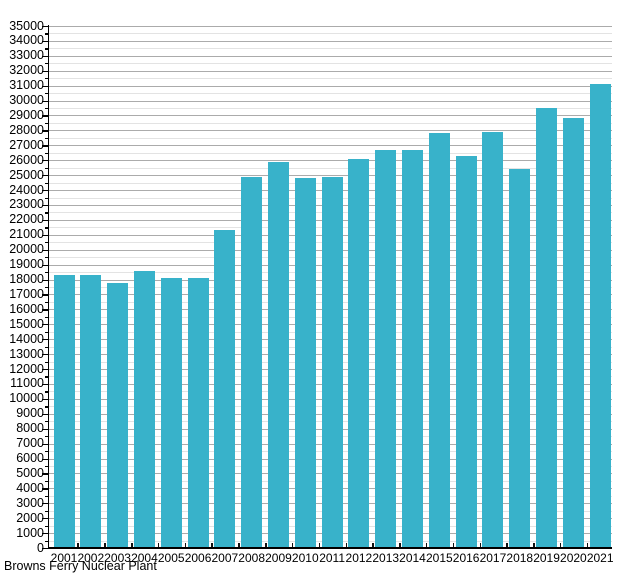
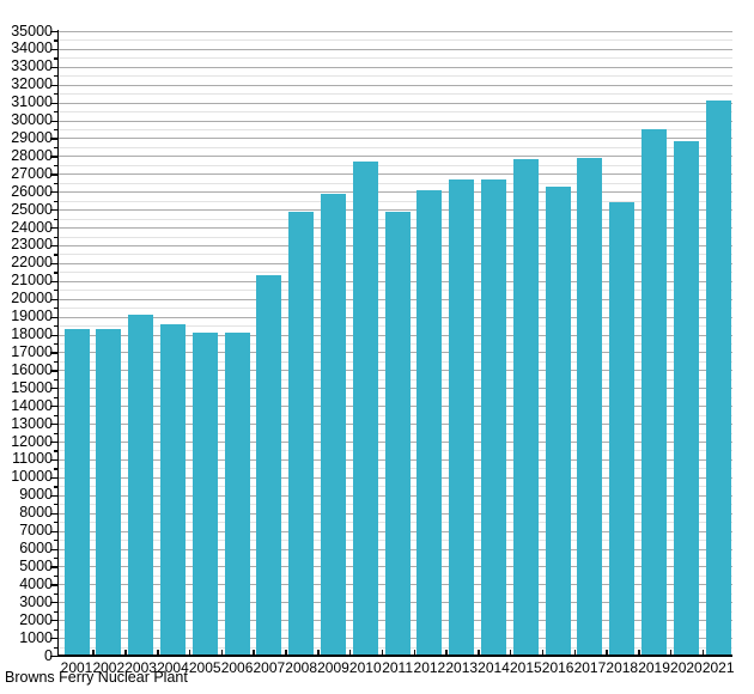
2003: 17800 -> 19100
2010: 24800 -> 27700
